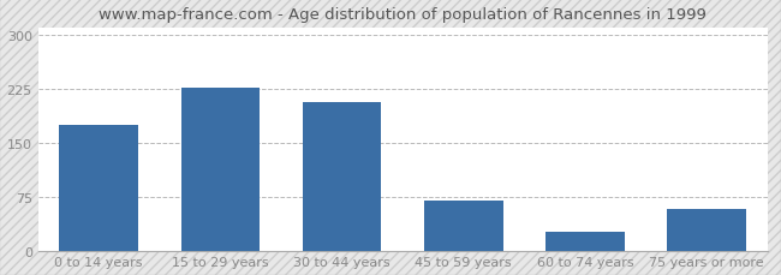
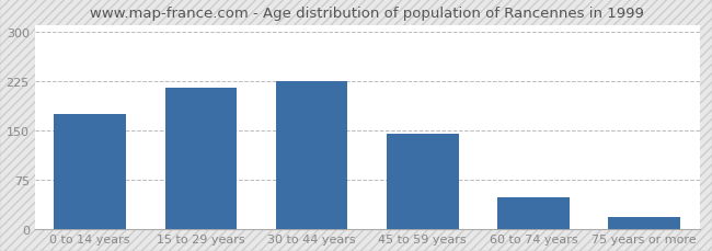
15 to 29 years: 226 -> 215
30 to 44 years: 206 -> 225
45 to 59 years: 70 -> 145
60 to 74 years: 26 -> 48
75 years or more: 58 -> 18
